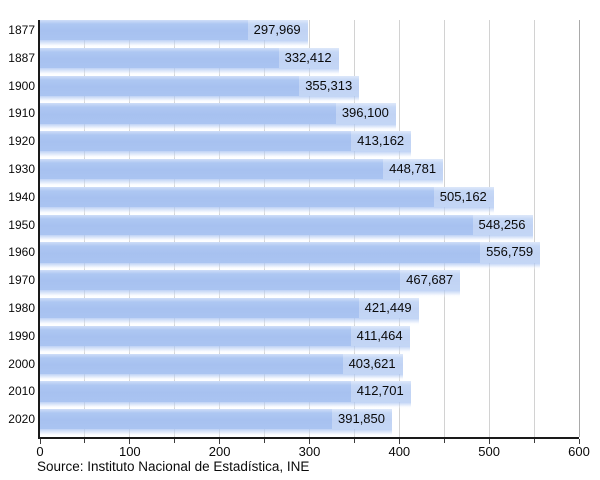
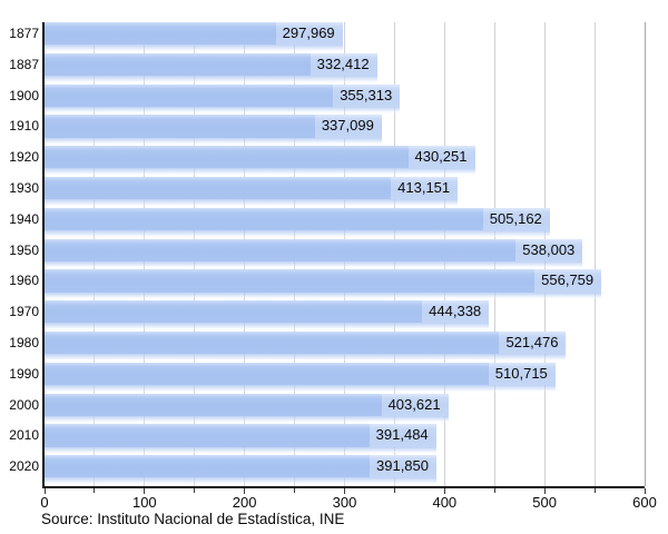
1910: 396,100 -> 337,099
1920: 413,162 -> 430,251
1930: 448,781 -> 413,151
1950: 548,256 -> 538,003
1970: 467,687 -> 444,338
1980: 421,449 -> 521,476
1990: 411,464 -> 510,715
2010: 412,701 -> 391,484
